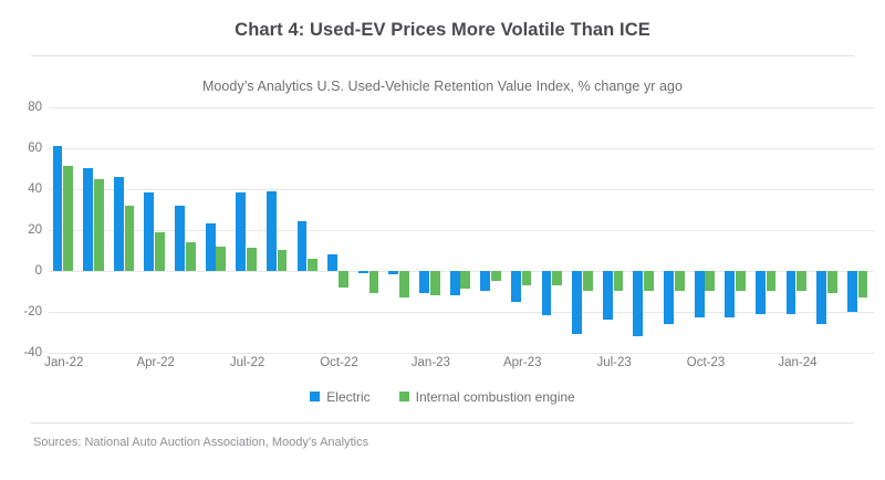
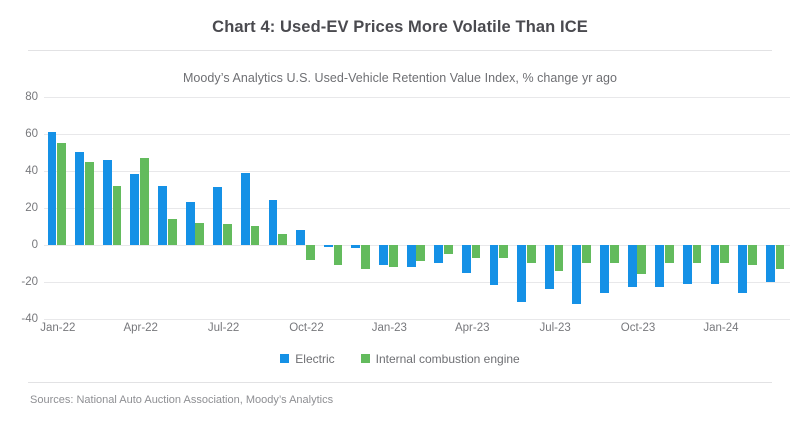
Internal combustion engine/Jan-22: 51 -> 55
Internal combustion engine/Apr-22: 19 -> 47
Electric/Jul-22: 38 -> 31
Internal combustion engine/Jul-23: -10 -> -14
Internal combustion engine/Oct-23: -10 -> -16
